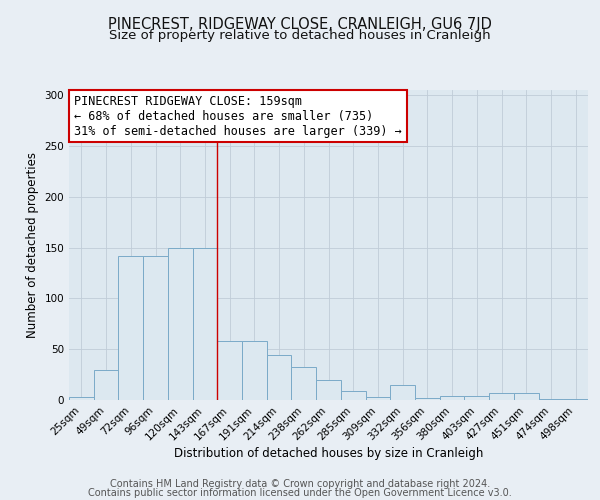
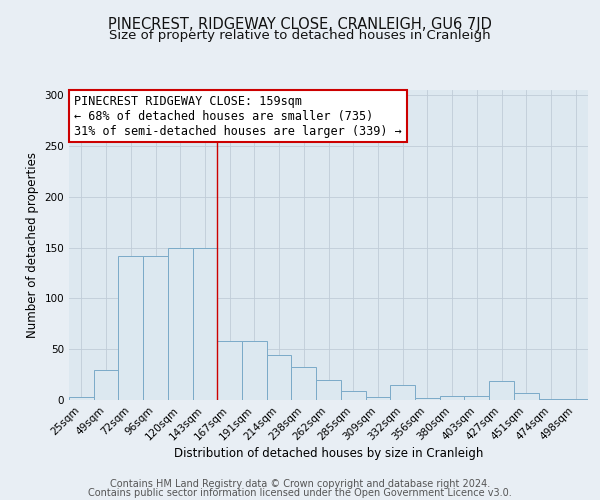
427sqm: 7 -> 19
